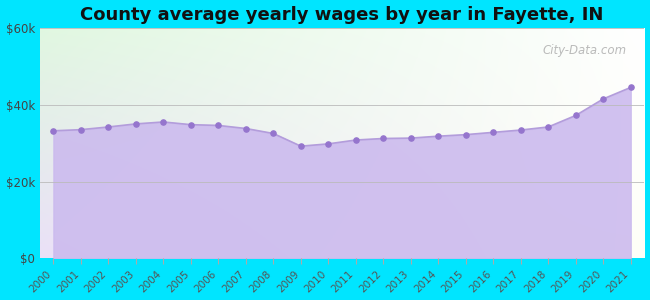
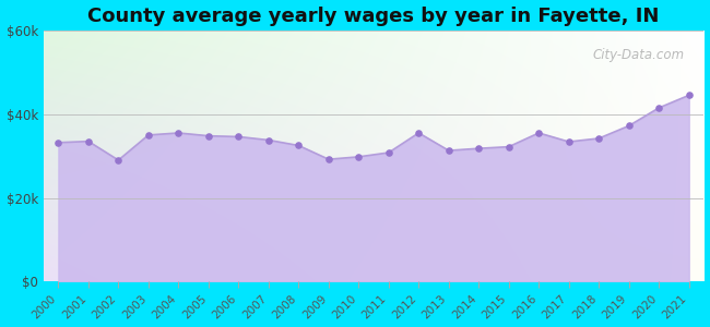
2002: $34.2k -> $29.0k
2012: $31.2k -> $35.5k
2016: $32.8k -> $35.5k
